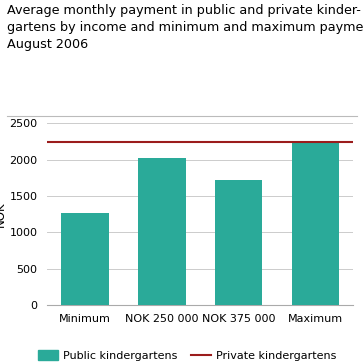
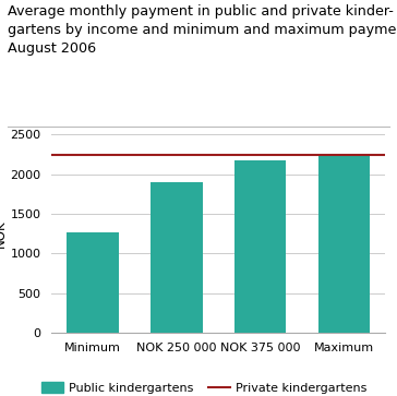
NOK 250 000: 2020 -> 1900
NOK 375 000: 1720 -> 2170
